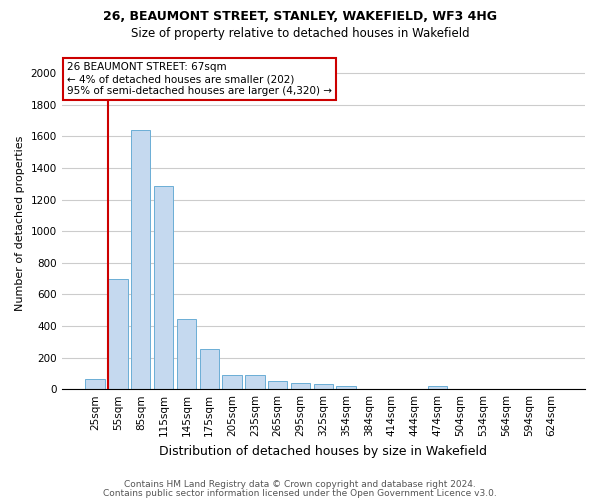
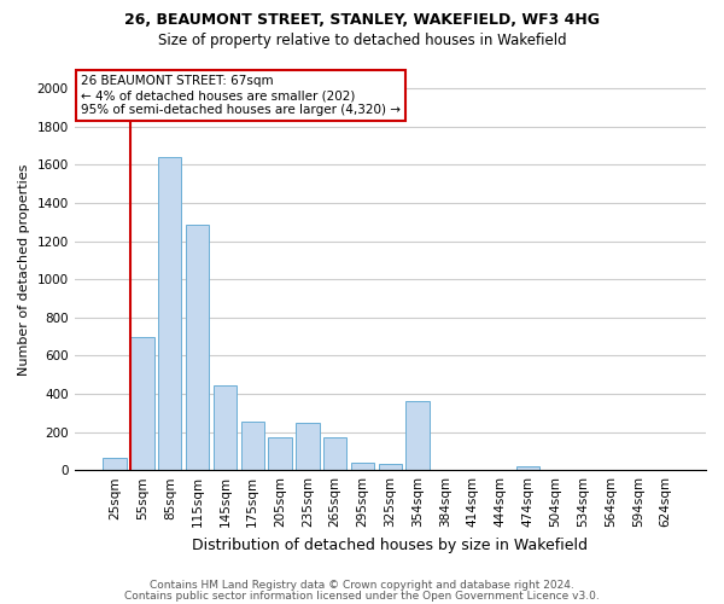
205sqm: 90 -> 170
235sqm: 90 -> 250
265sqm: 50 -> 170
354sqm: 20 -> 360
